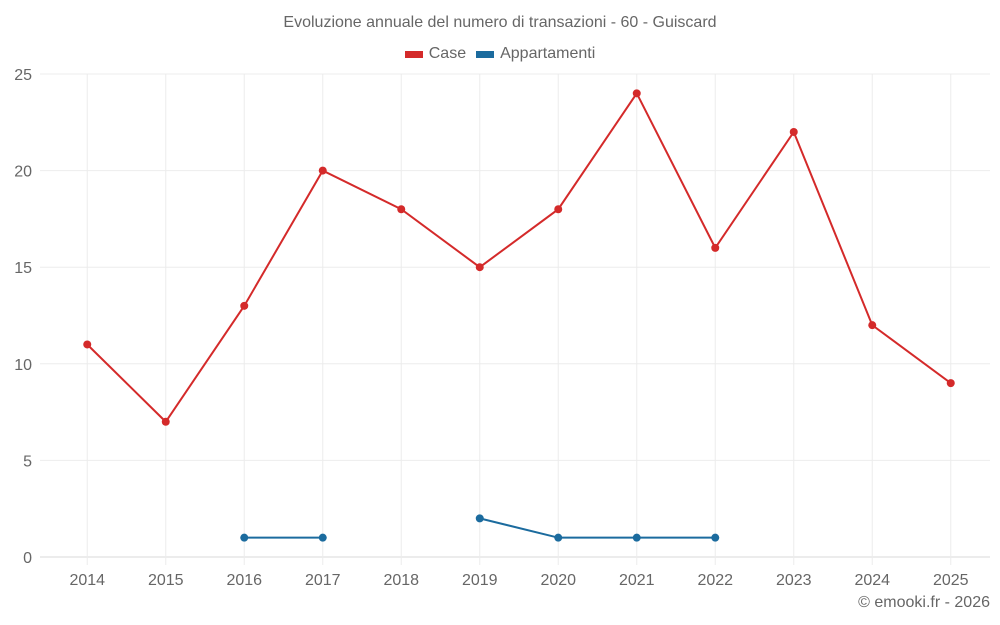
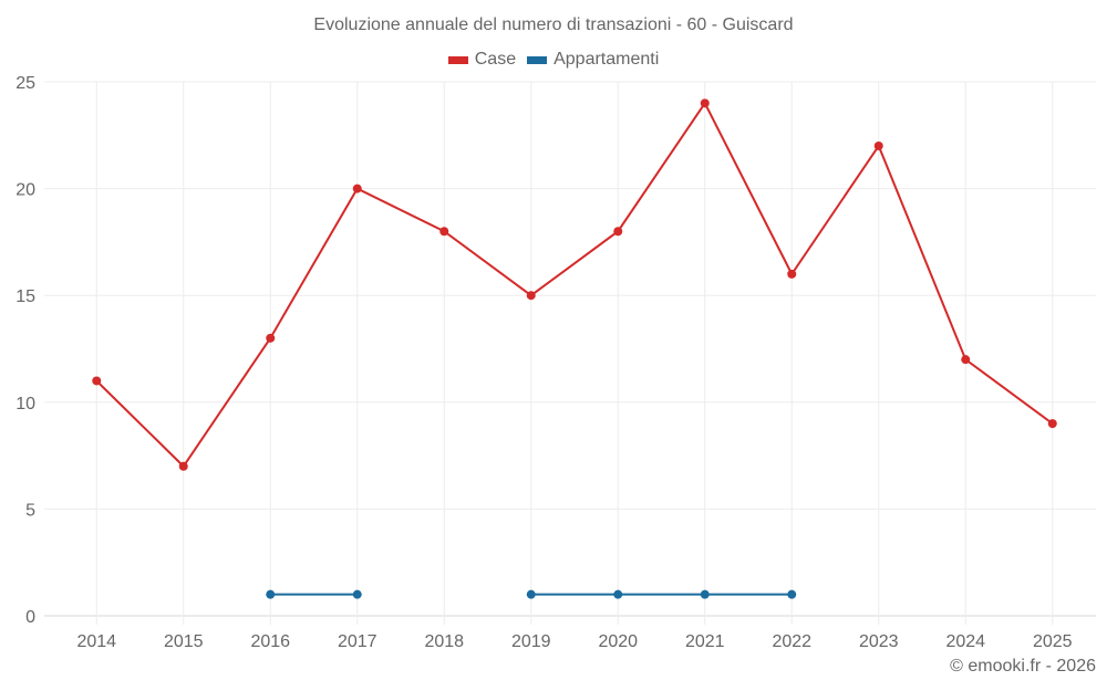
Appartamenti/2019: 2 -> 1
